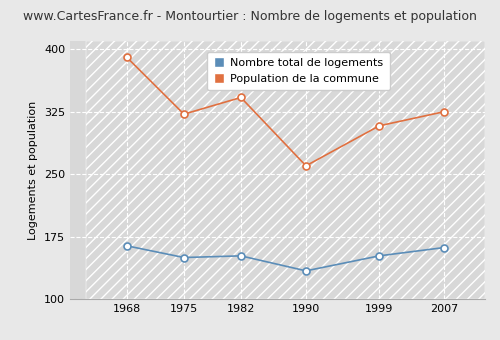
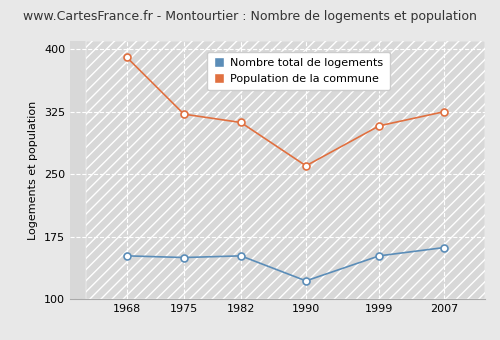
Nombre total de logements/1968: 164 -> 152
Population de la commune/1982: 342 -> 312
Nombre total de logements/1990: 134 -> 122
